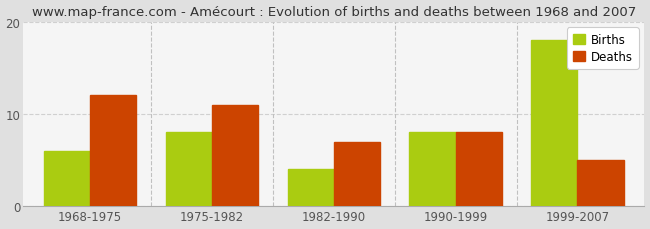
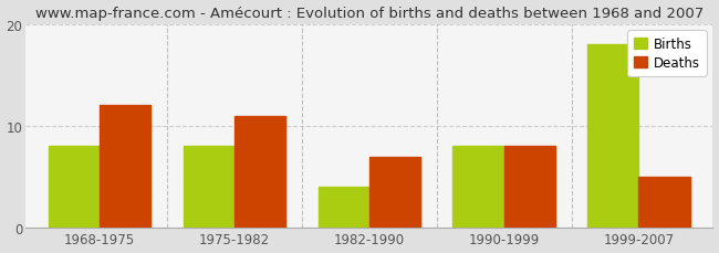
Births/1968-1975: 6 -> 8
